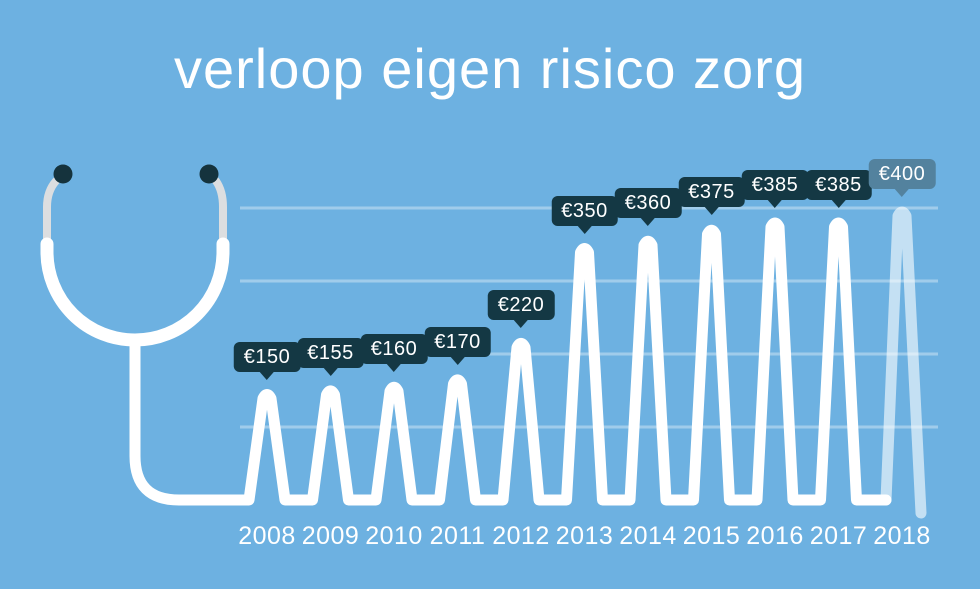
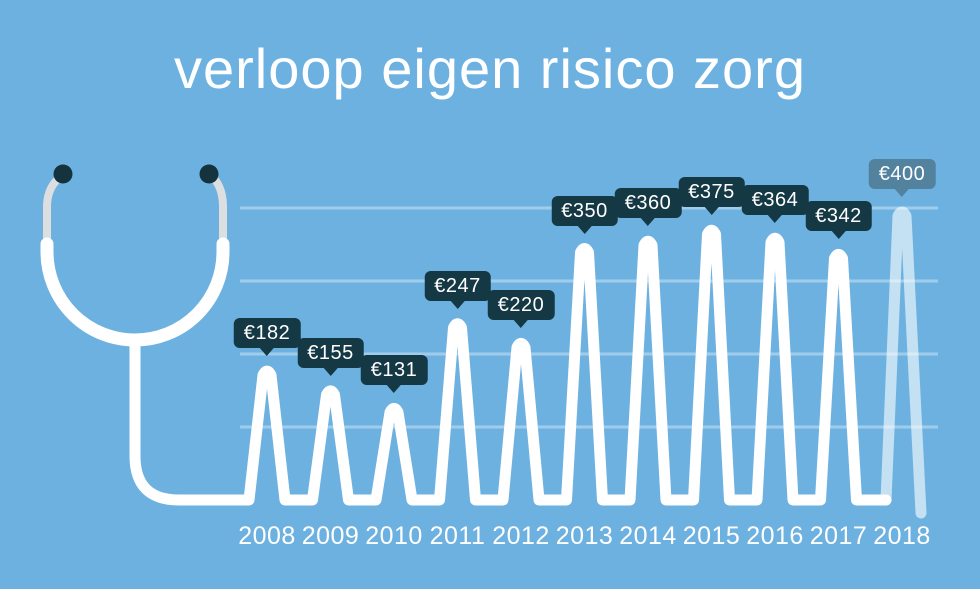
2008: €150 -> €182
2010: €160 -> €131
2011: €170 -> €247
2016: €385 -> €364
2017: €385 -> €342
